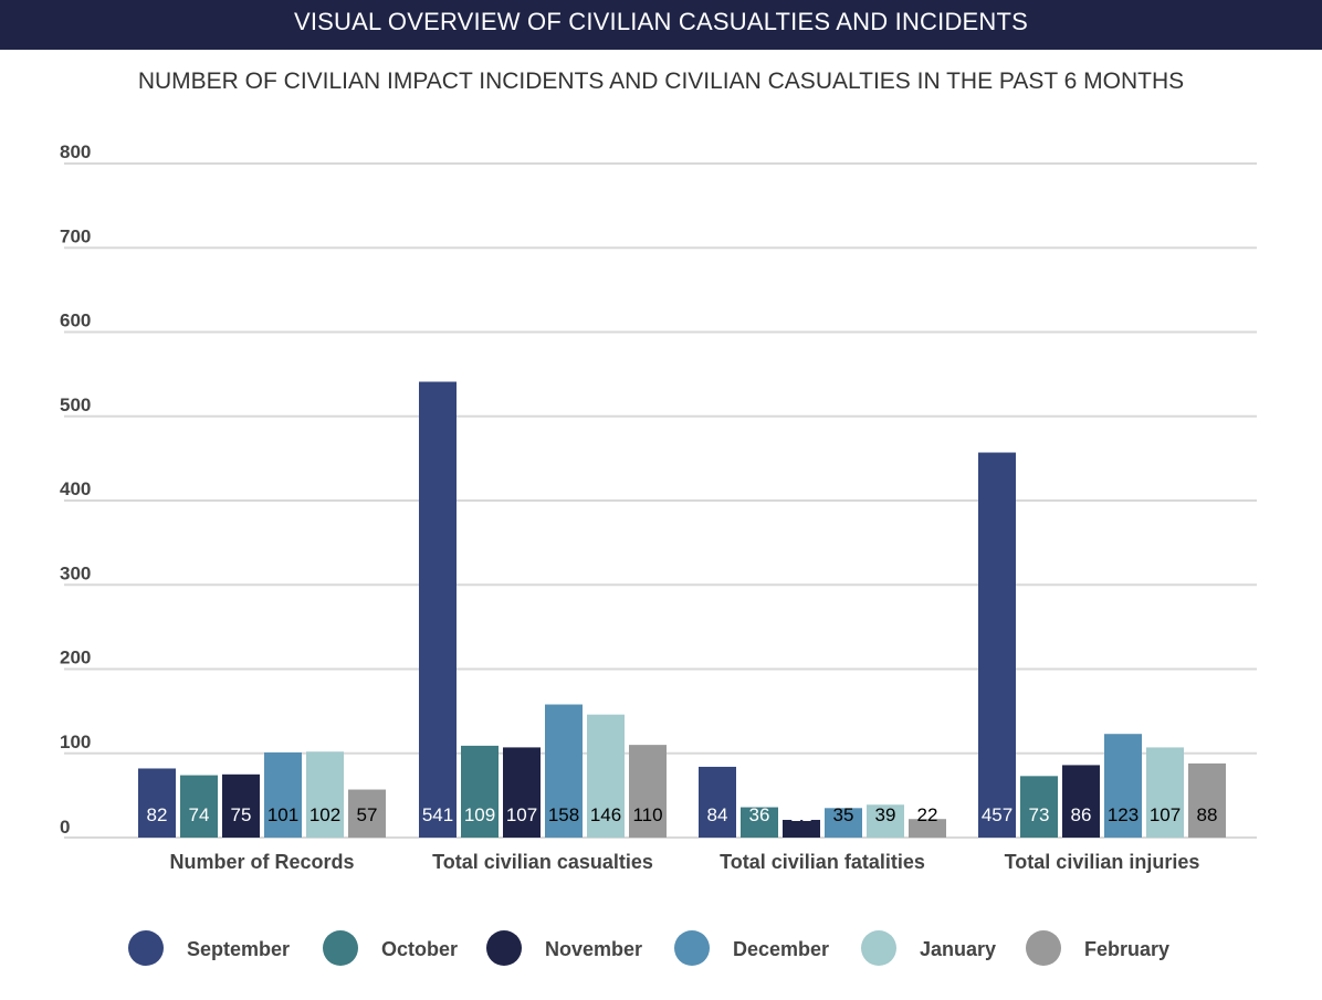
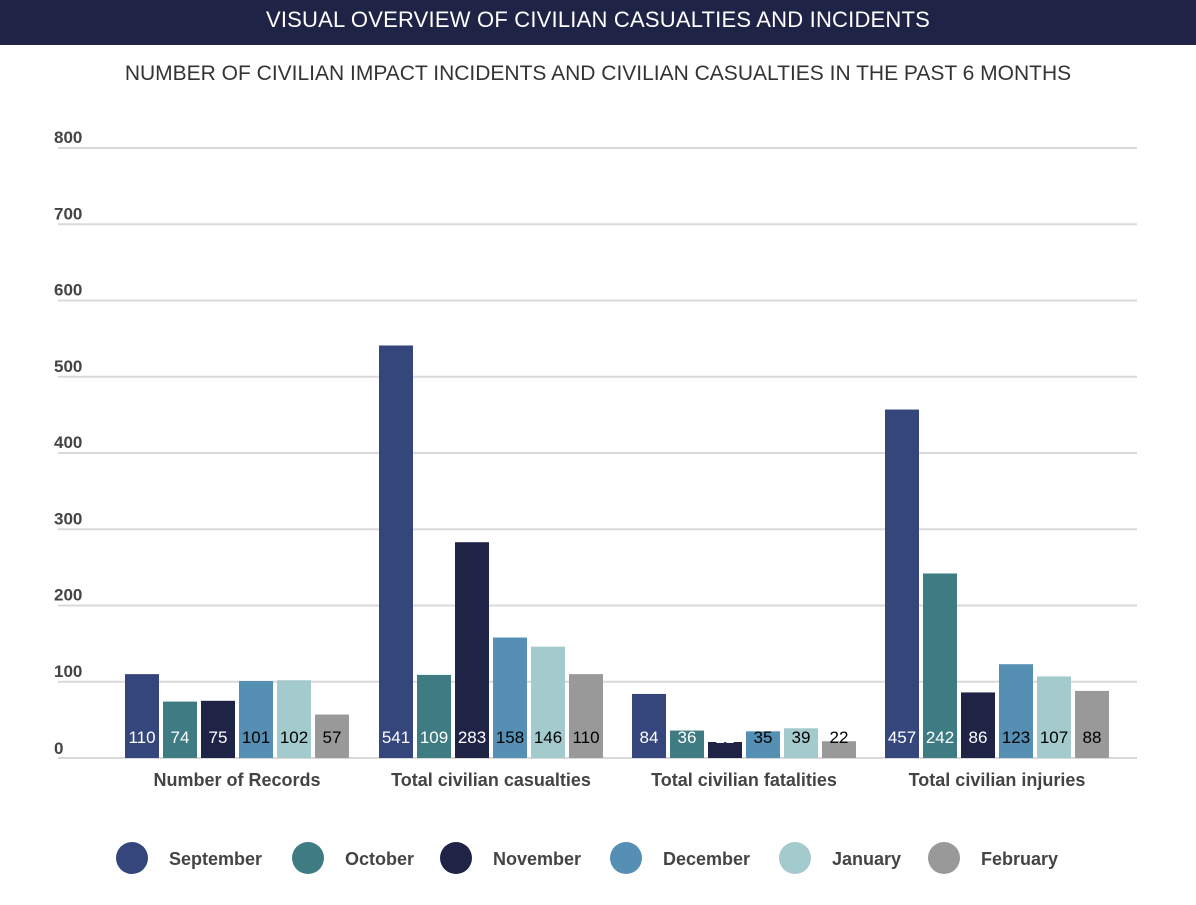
September/Number of Records: 82 -> 110
November/Total civilian casualties: 107 -> 283
October/Total civilian injuries: 73 -> 242
